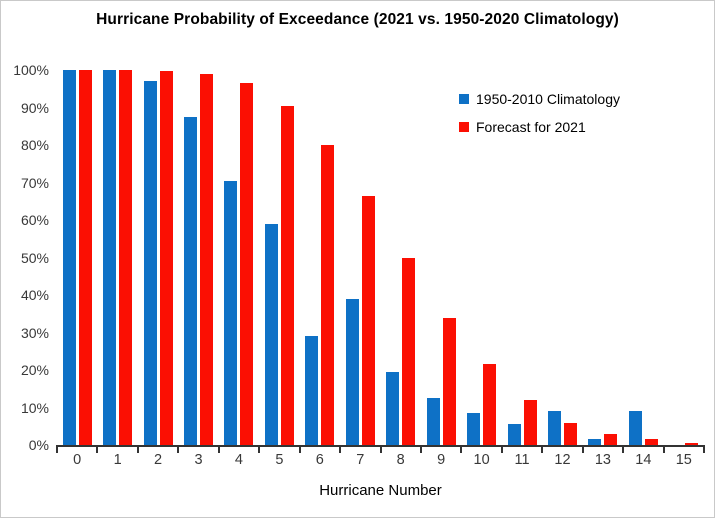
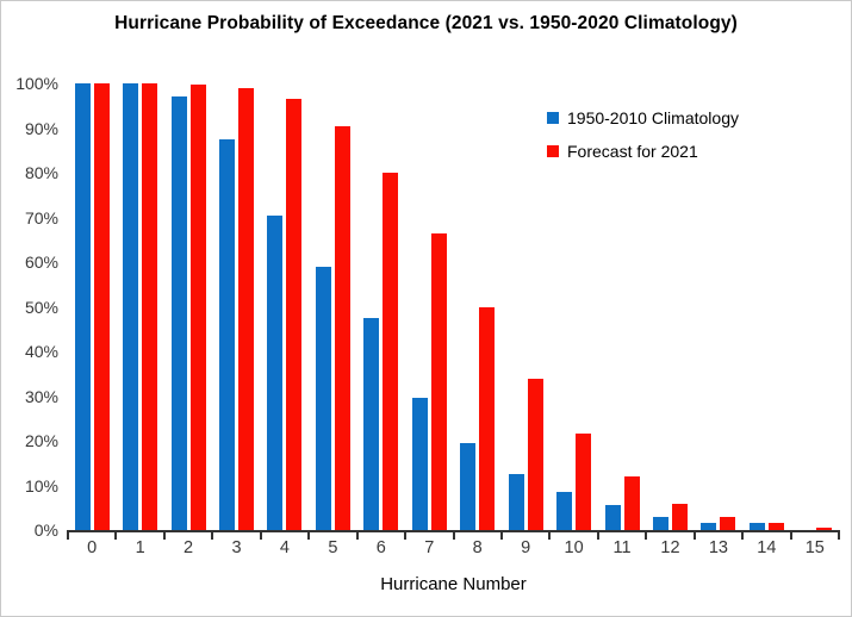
1950-2010 Climatology/6: 29% -> 48%
1950-2010 Climatology/7: 39% -> 30%
1950-2010 Climatology/12: 9% -> 3%
1950-2010 Climatology/14: 9% -> 2%
